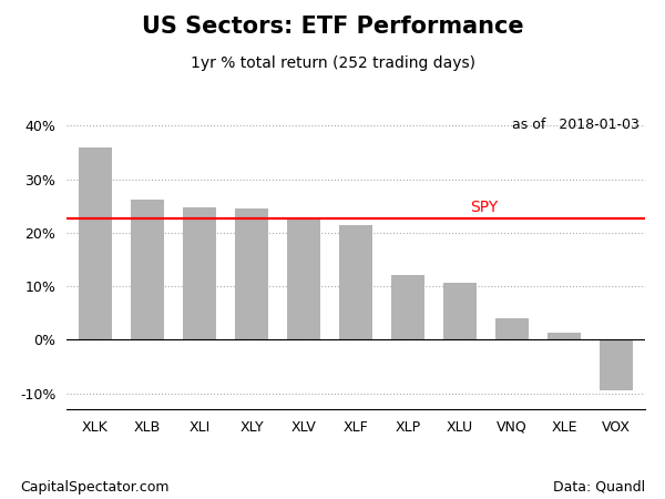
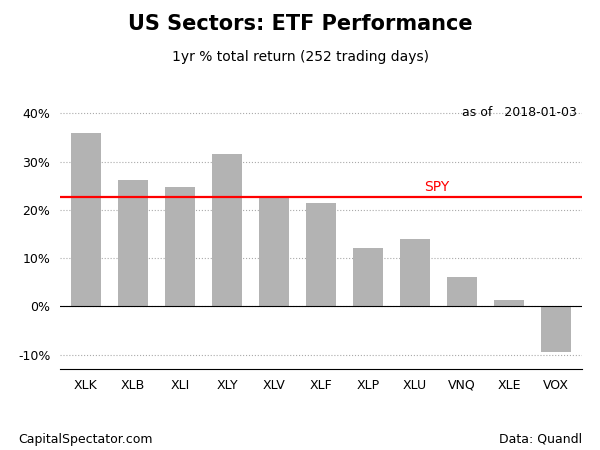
XLY: 24.5% -> 31.5%
XLU: 10.6% -> 14.0%
VNQ: 4.0% -> 6.0%
